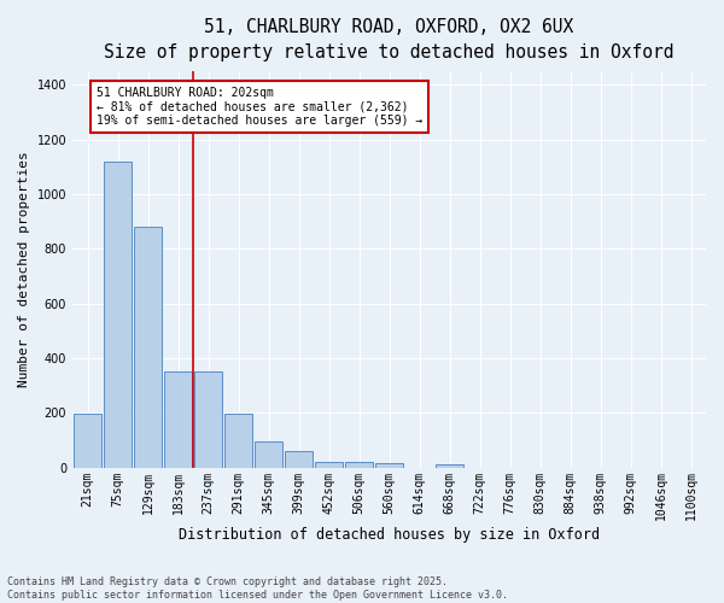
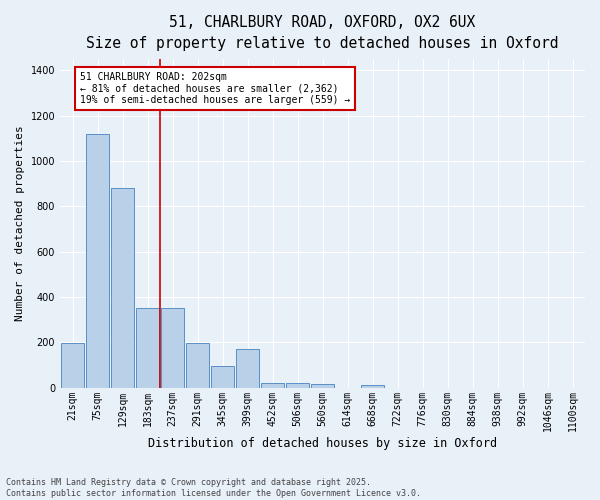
399sqm: 58 -> 170
